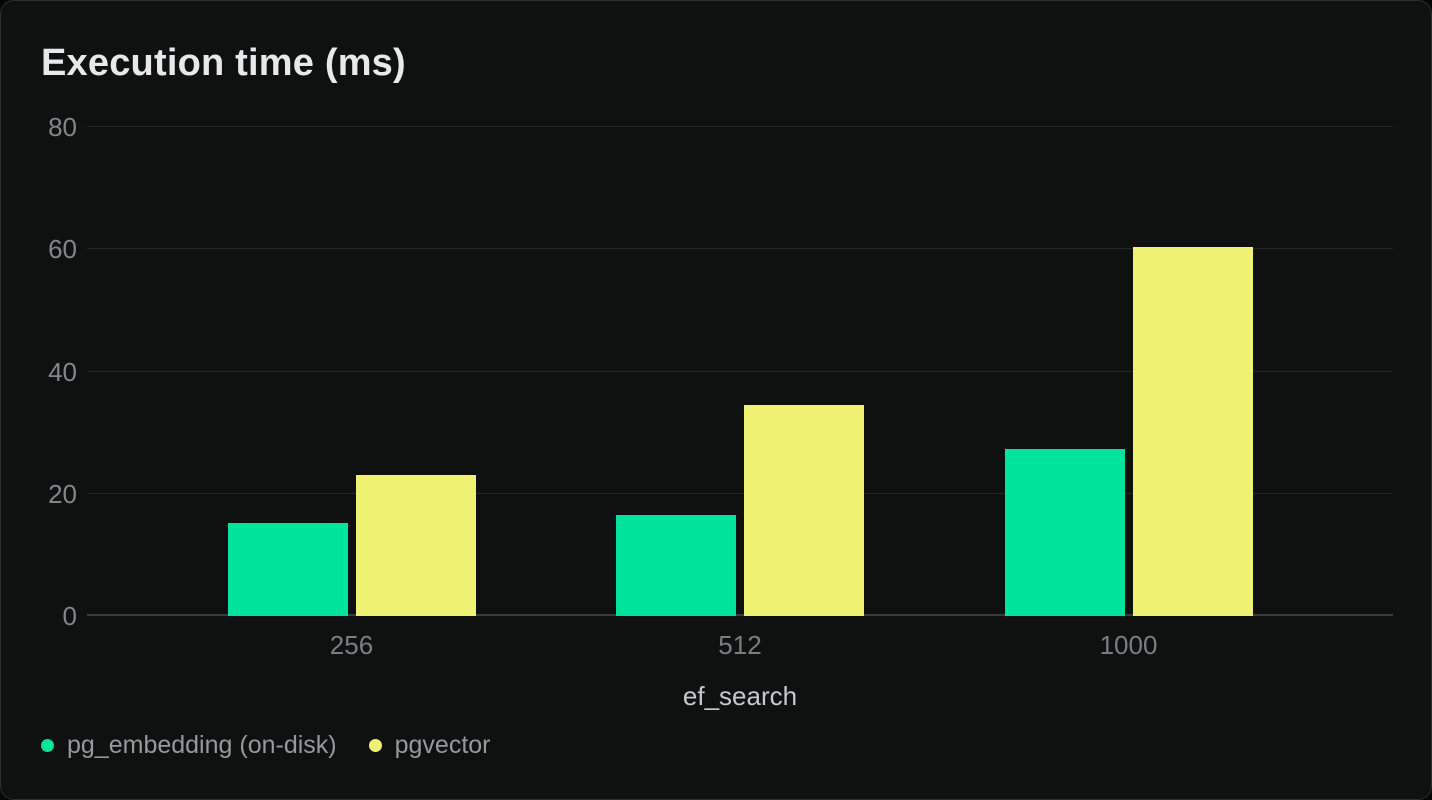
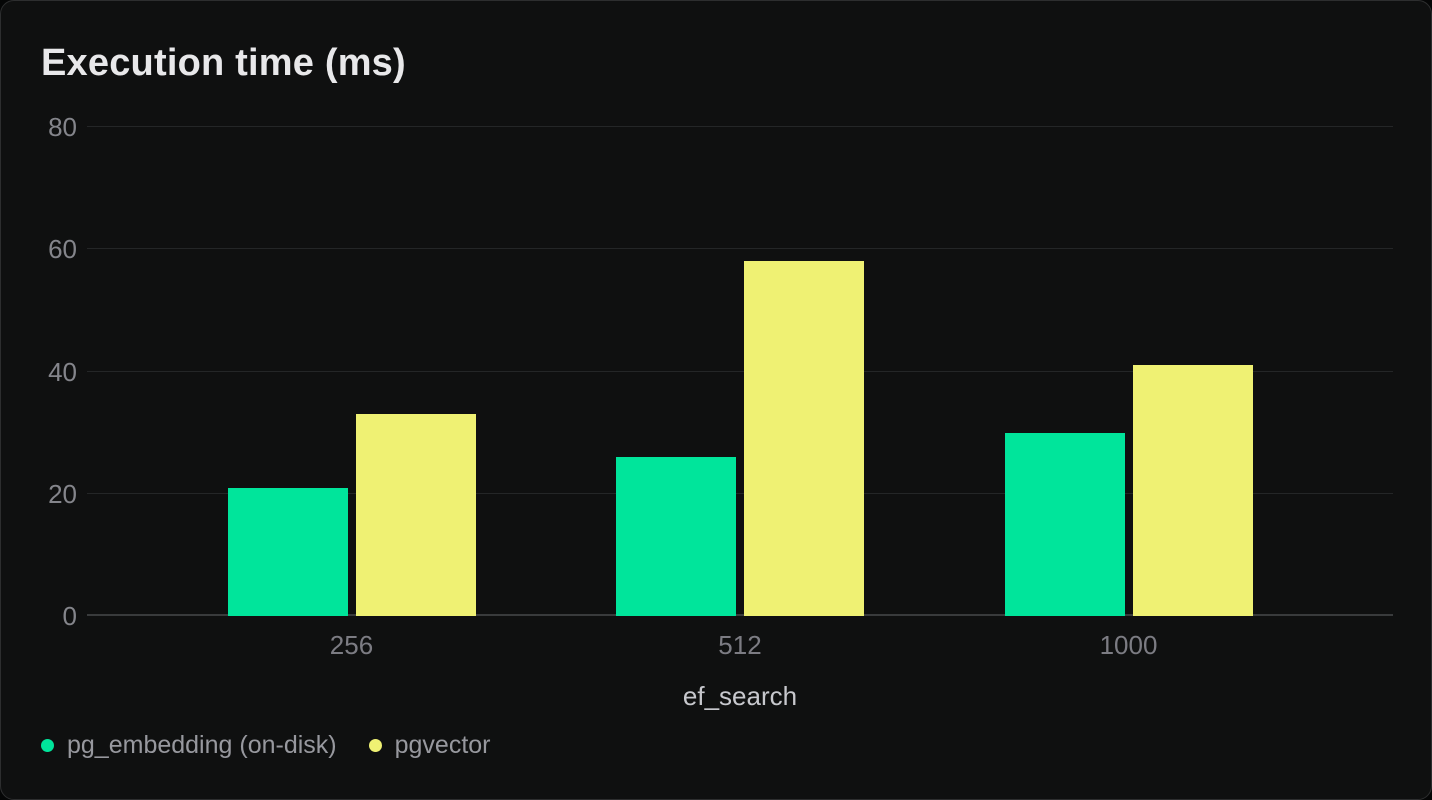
pg_embedding (on-disk)/256: 15 -> 21
pgvector/256: 23 -> 33
pg_embedding (on-disk)/512: 16 -> 26
pgvector/512: 34 -> 58
pg_embedding (on-disk)/1000: 27 -> 30
pgvector/1000: 60 -> 41
